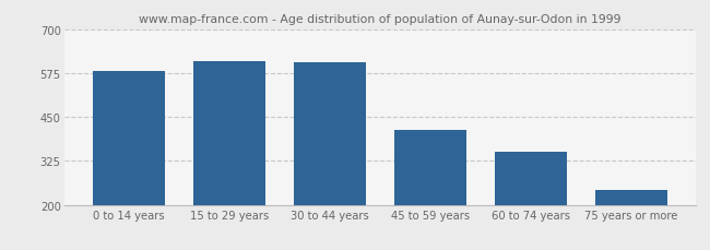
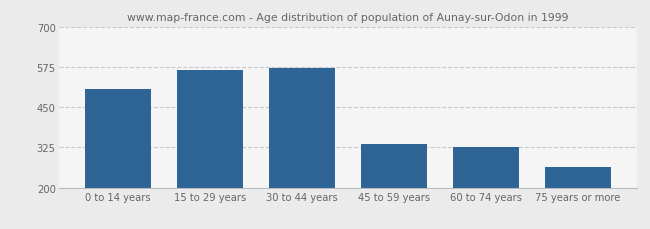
0 to 14 years: 582 -> 505
15 to 29 years: 610 -> 565
30 to 44 years: 605 -> 570
45 to 59 years: 413 -> 335
60 to 74 years: 352 -> 325
75 years or more: 243 -> 265
